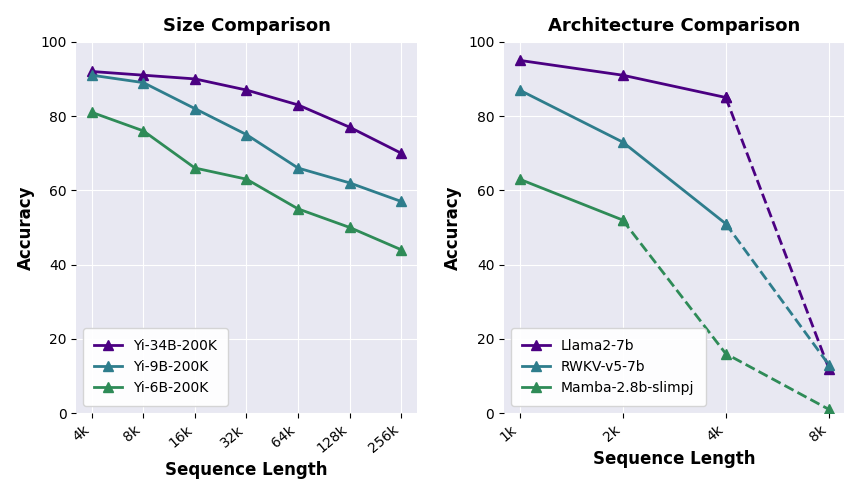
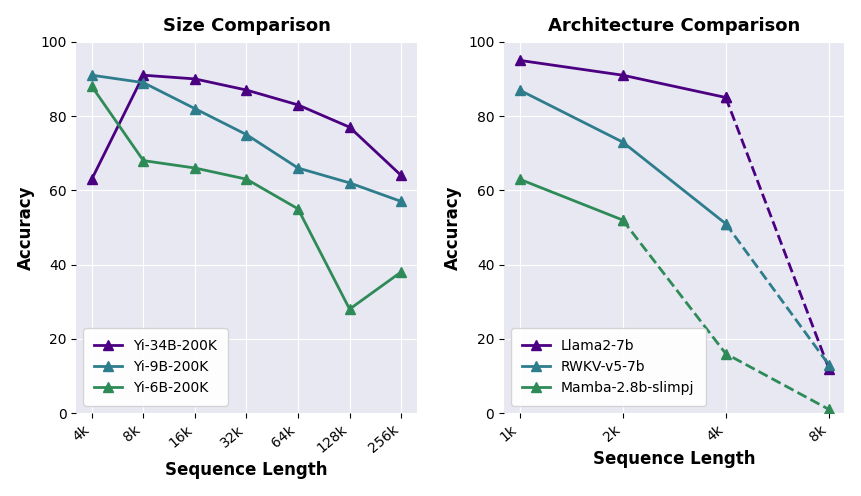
Size Comparison/Yi-34B-200K/4k: 92 -> 63
Size Comparison/Yi-6B-200K/4k: 81 -> 88
Size Comparison/Yi-6B-200K/8k: 76 -> 68
Size Comparison/Yi-6B-200K/128k: 50 -> 28
Size Comparison/Yi-34B-200K/256k: 70 -> 64
Size Comparison/Yi-6B-200K/256k: 44 -> 38
